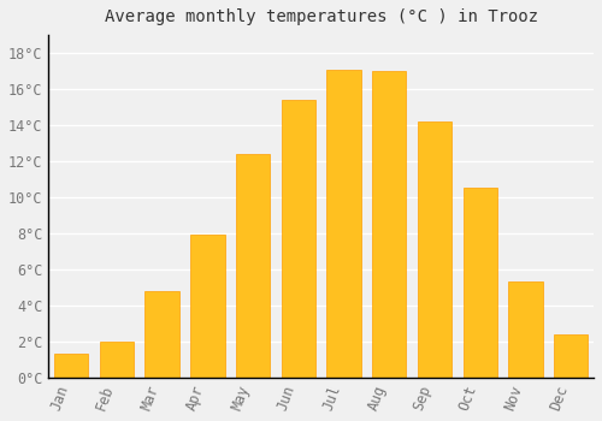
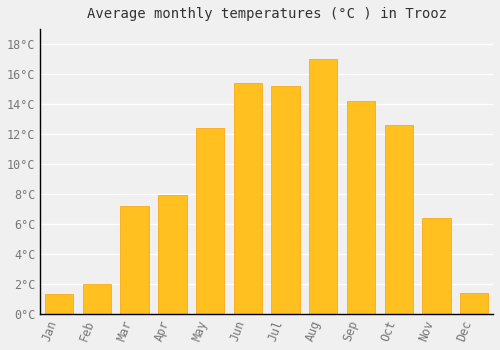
Mar: 4.8°C -> 7.2°C
Jul: 17.1°C -> 15.2°C
Oct: 10.5°C -> 12.6°C
Nov: 5.3°C -> 6.4°C
Dec: 2.4°C -> 1.4°C
